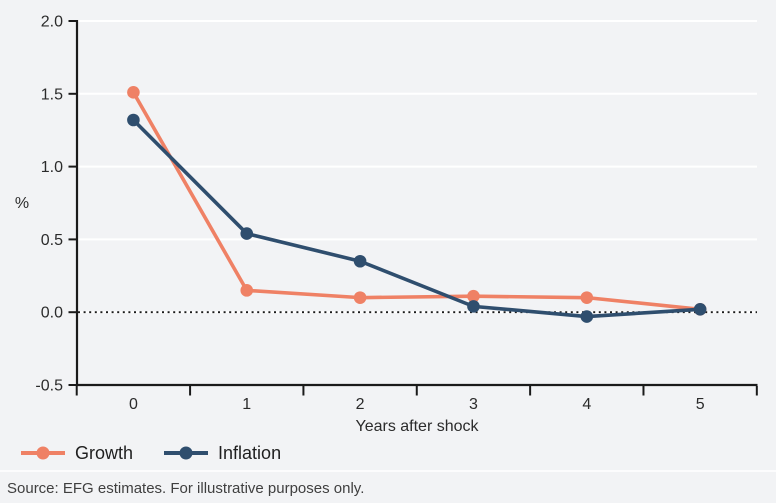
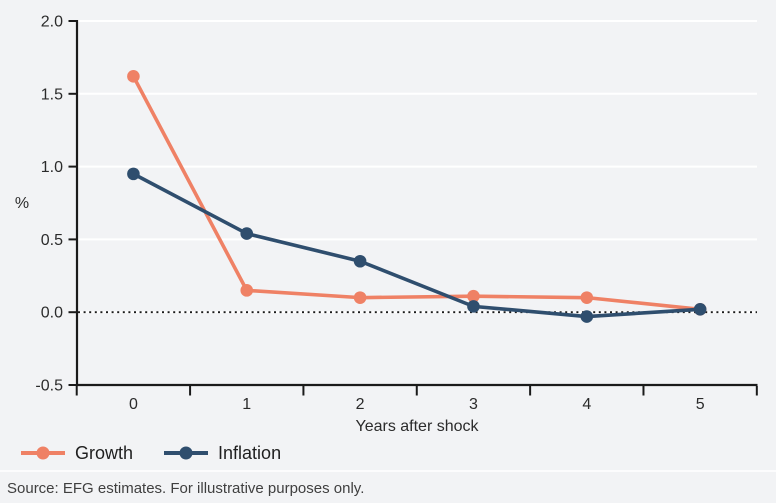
Growth/0: 1.51 -> 1.62
Inflation/0: 1.32 -> 0.95
